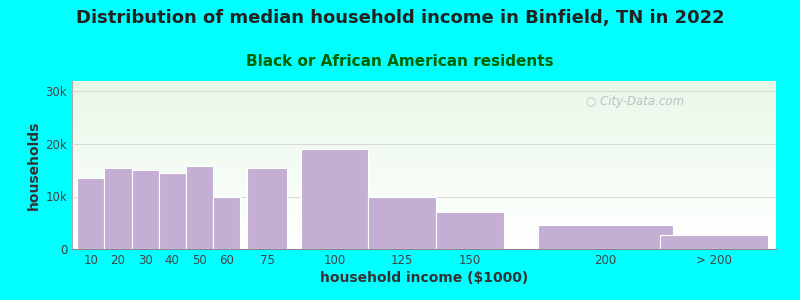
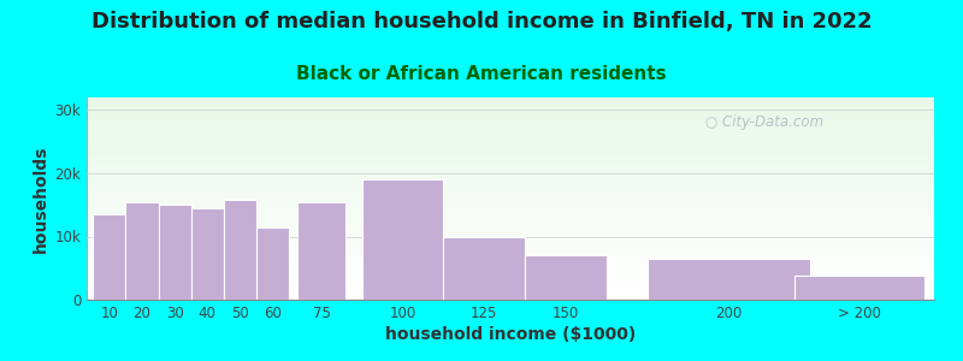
60: 10.0k -> 11.5k
200: 4.6k -> 6.5k
> 200: 2.6k -> 3.8k
